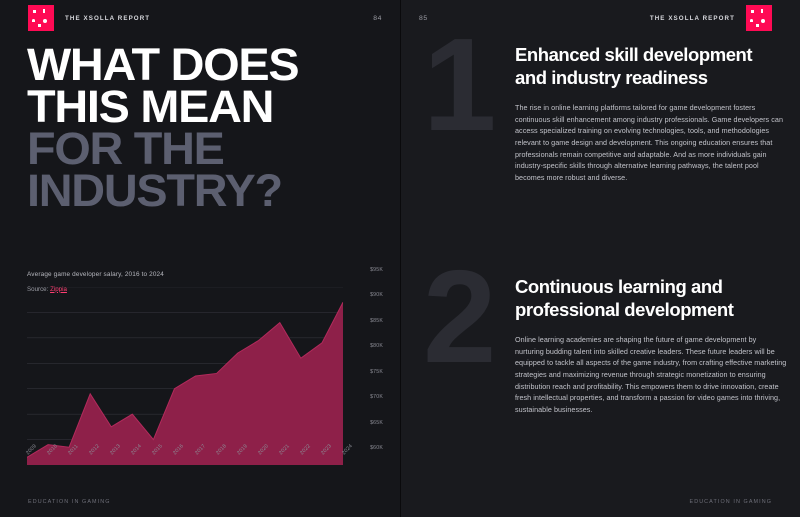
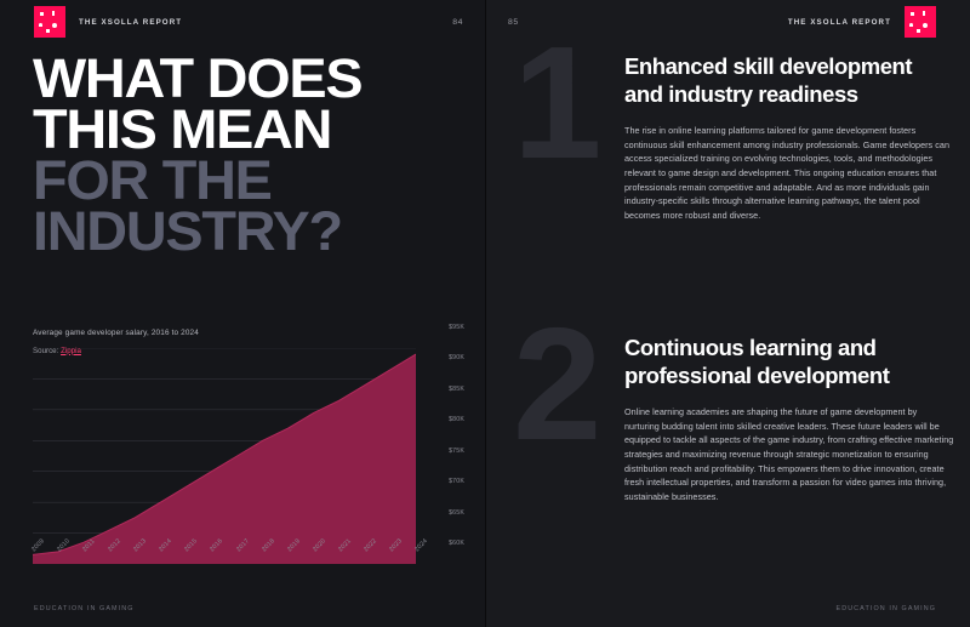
2010: $64K -> $62K
2012: $74K -> $66K
2015: $65K -> $72K
2018: $78K -> $80K
2021: $88K -> $86K
2022: $81K -> $89K
2023: $84K -> $92K
2024: $92K -> $94K
